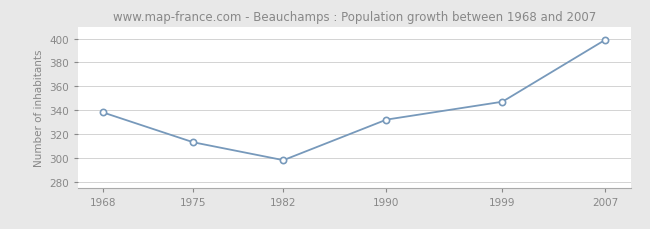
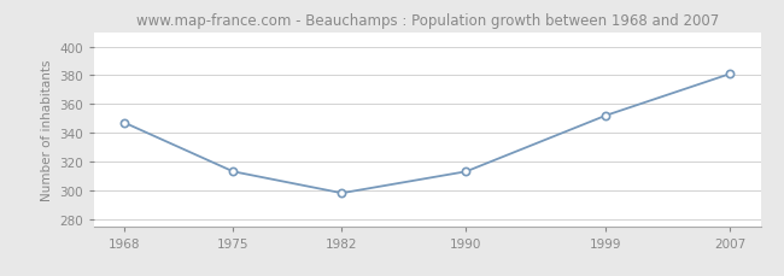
1968: 338 -> 347
1990: 332 -> 313
1999: 347 -> 352
2007: 399 -> 381
